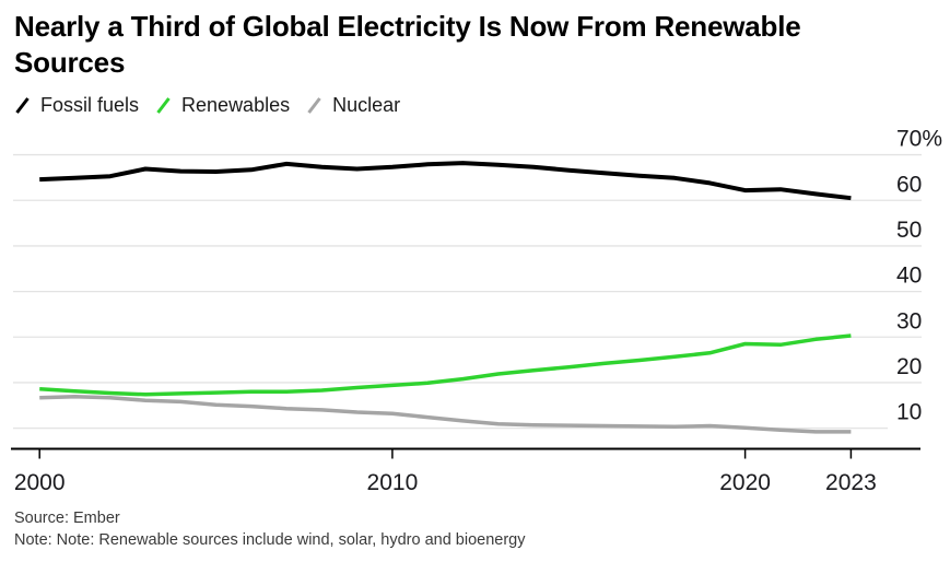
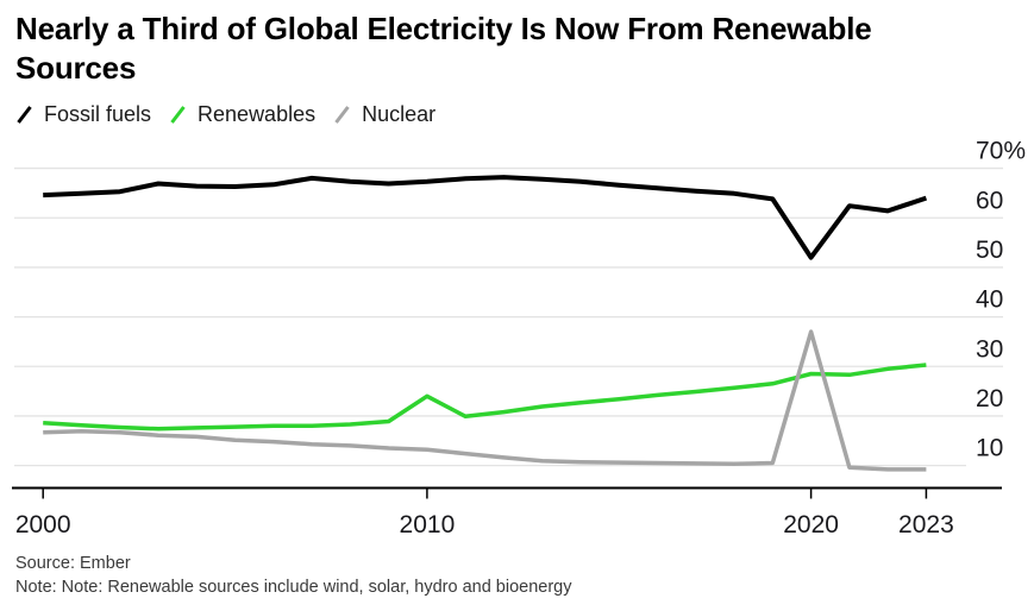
Renewables/2010: 19% -> 24%
Fossil fuels/2020: 62% -> 52%
Nuclear/2020: 10% -> 37%
Fossil fuels/2023: 60% -> 64%
